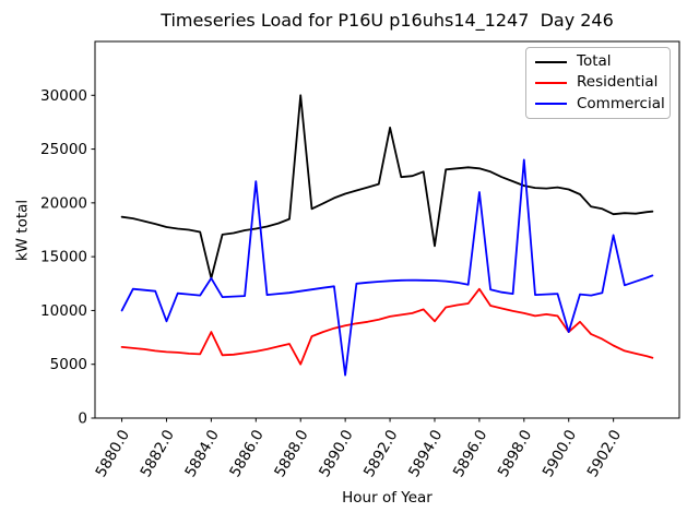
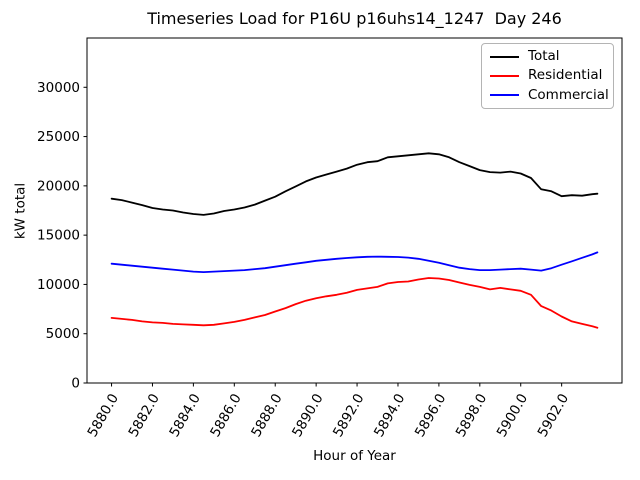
Commercial/5880.0: 10000 -> 12000
Commercial/5882.0: 9000 -> 12000
Total/5884.0: 13000 -> 17000
Residential/5884.0: 8000 -> 6000
Commercial/5884.0: 13000 -> 11000
Commercial/5886.0: 22000 -> 11000
Total/5888.0: 30000 -> 19000
Residential/5888.0: 5000 -> 7000
Commercial/5890.0: 4000 -> 12000
Total/5892.0: 27000 -> 22000
Total/5894.0: 16000 -> 23000
Residential/5894.0: 9000 -> 10000
Residential/5896.0: 12000 -> 11000
Commercial/5896.0: 21000 -> 12000
Commercial/5898.0: 24000 -> 11000
Residential/5900.0: 8000 -> 9000
Commercial/5900.0: 8000 -> 12000
Commercial/5902.0: 17000 -> 12000
